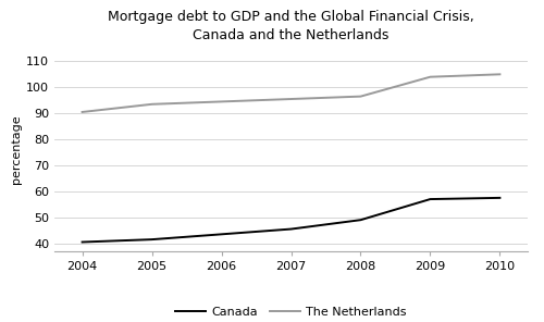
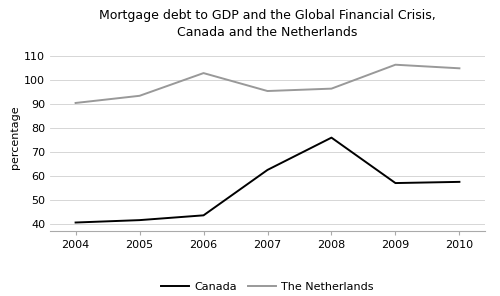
The Netherlands/2006: 94.5 -> 103.0
Canada/2007: 45.5 -> 62.5
Canada/2008: 49.0 -> 76.0
The Netherlands/2009: 104.0 -> 106.5
